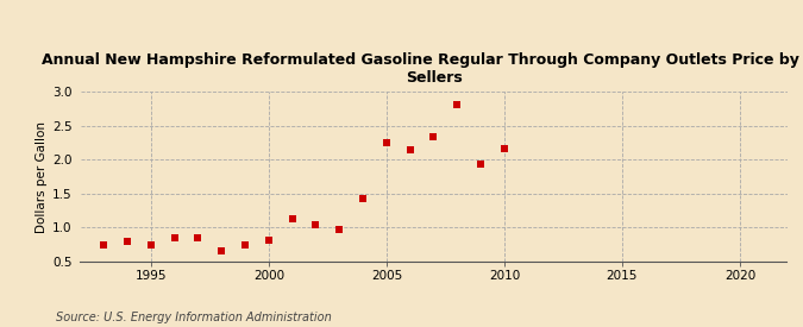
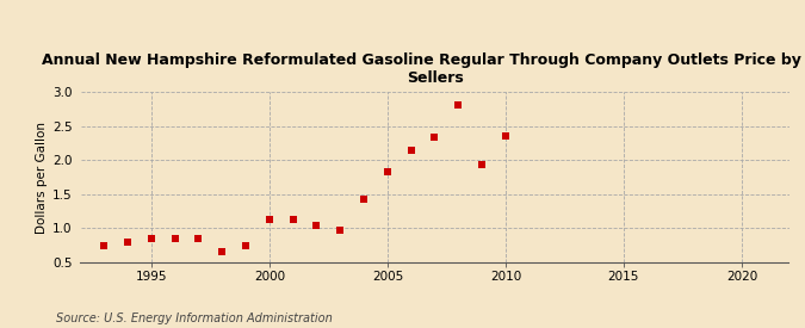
1995: 0.74 -> 0.85
2000: 0.82 -> 1.13
2005: 2.24 -> 1.82
2010: 2.16 -> 2.35
